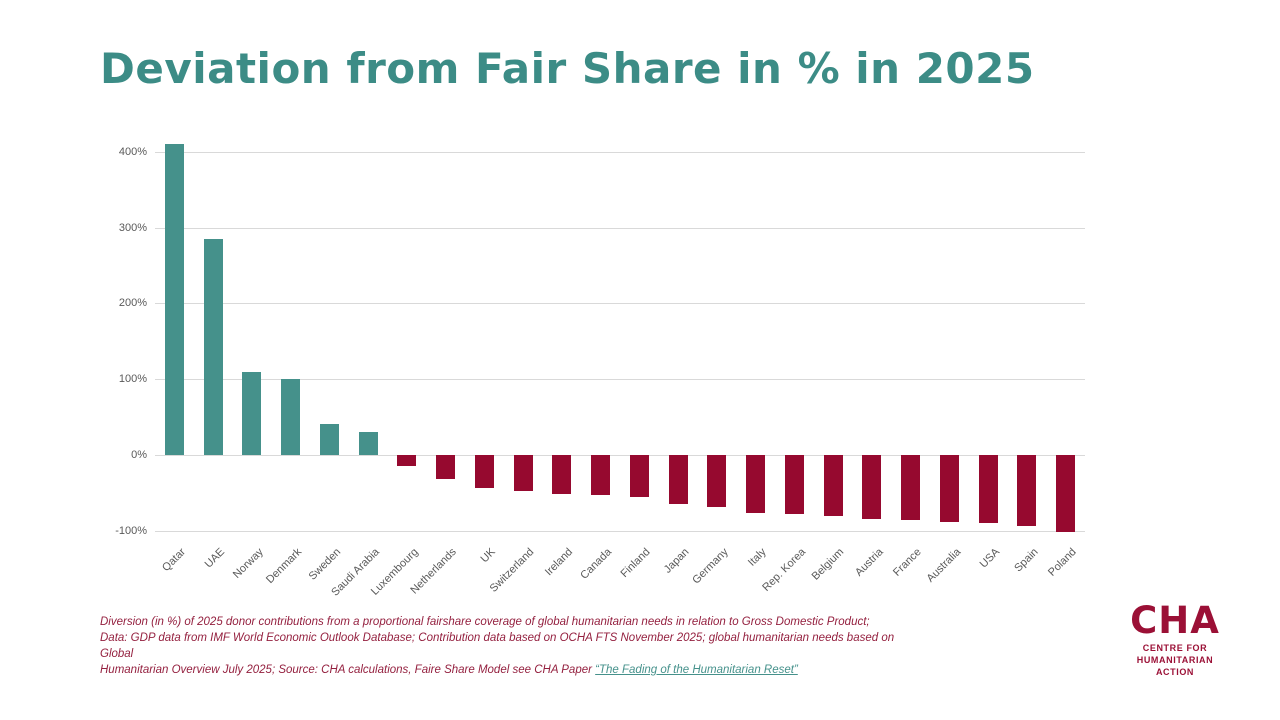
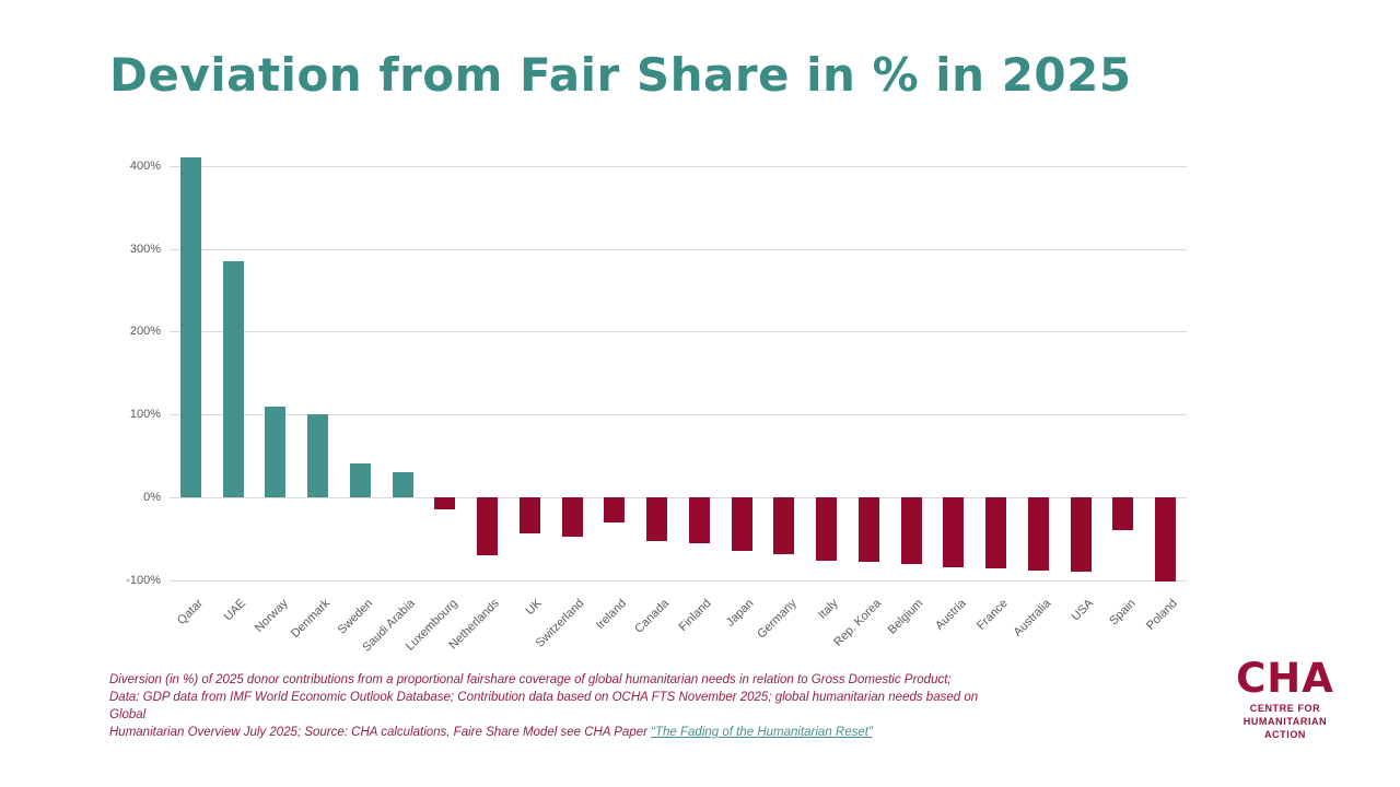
Netherlands: -30% -> -70%
Ireland: -50% -> -30%
Spain: -90% -> -40%
